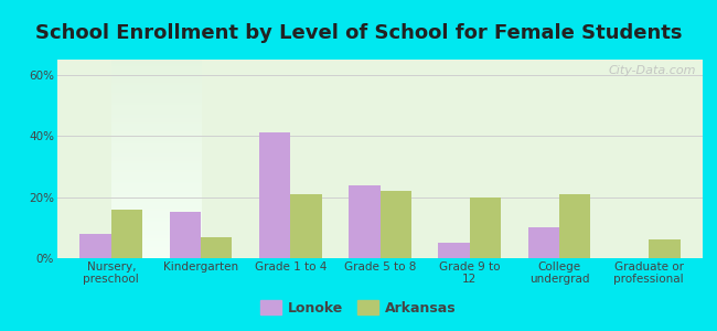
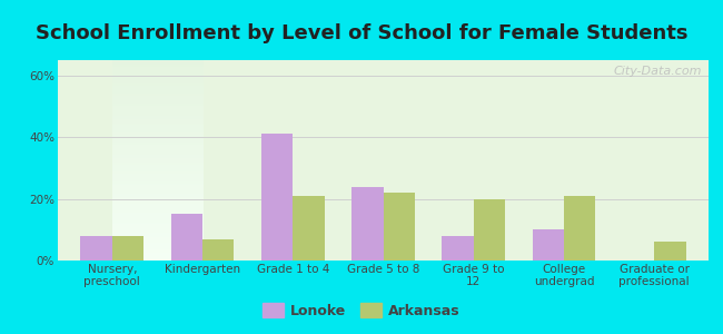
Arkansas/Nursery, preschool: 16% -> 8%
Lonoke/Grade 9 to 12: 5% -> 8%
